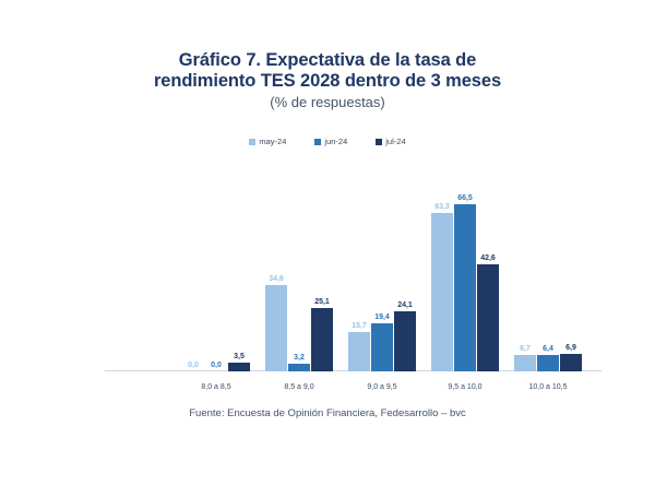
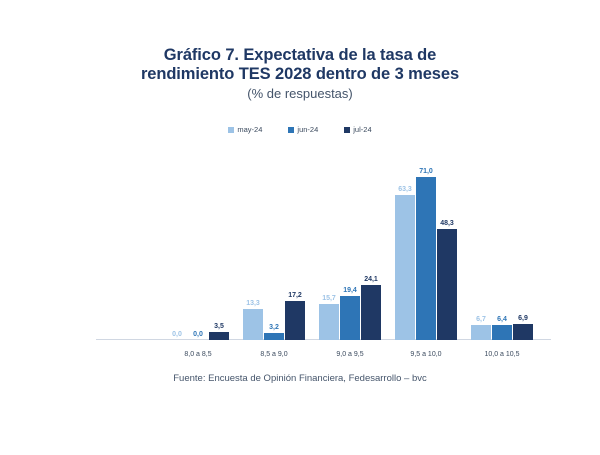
may-24/8,5 a 9,0: 34,6 -> 13,3
jul-24/8,5 a 9,0: 25,1 -> 17,2
jun-24/9,5 a 10,0: 66,5 -> 71,0
jul-24/9,5 a 10,0: 42,6 -> 48,3
